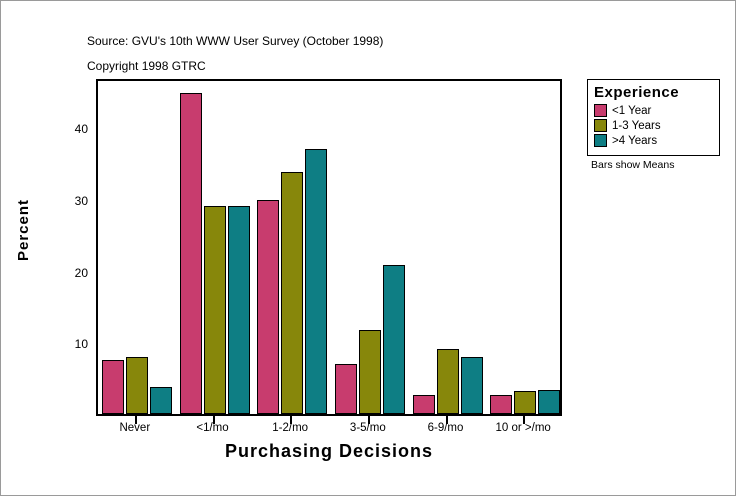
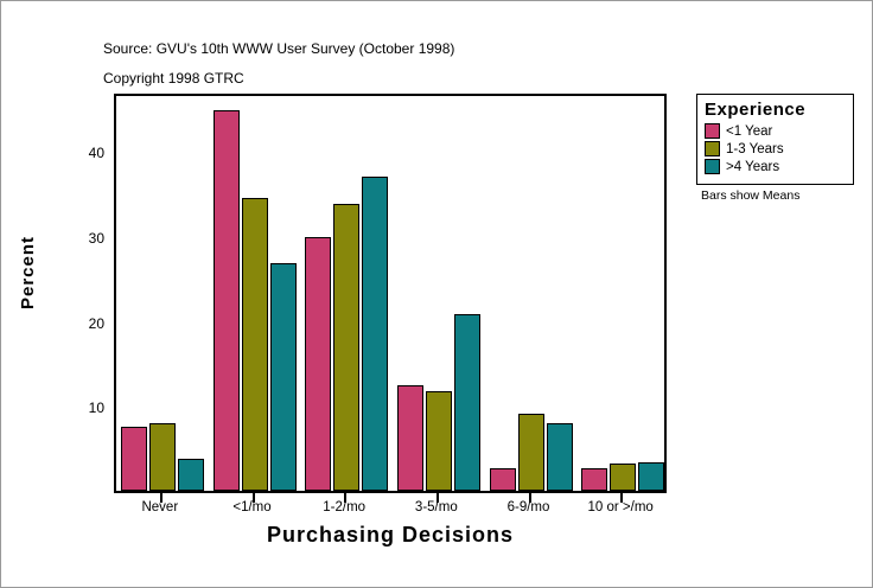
1-3 Years/<1/mo: 29 -> 34
>4 Years/<1/mo: 29 -> 27
<1 Year/3-5/mo: 7 -> 12
